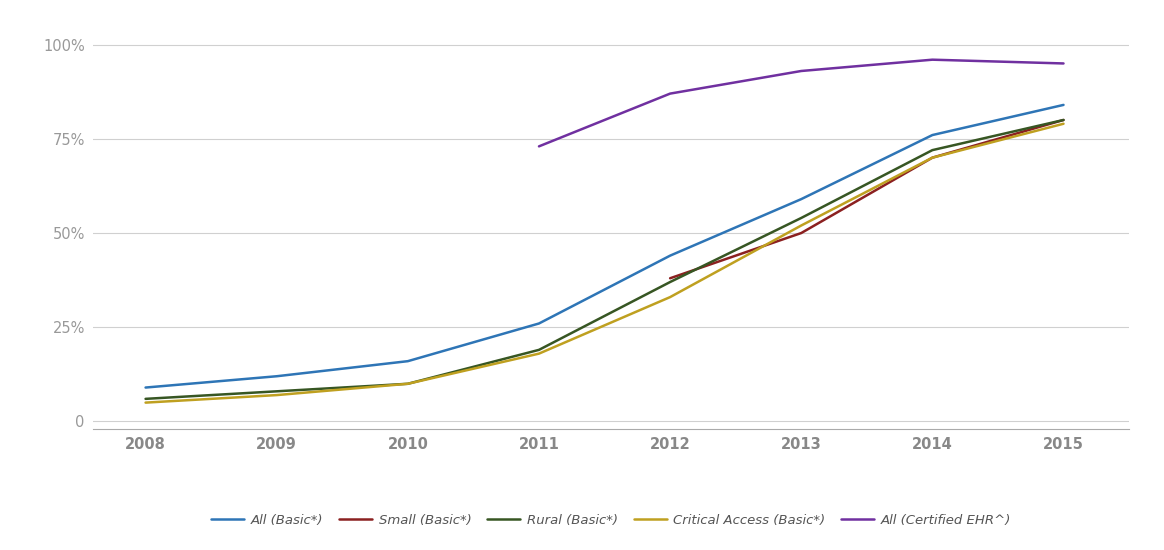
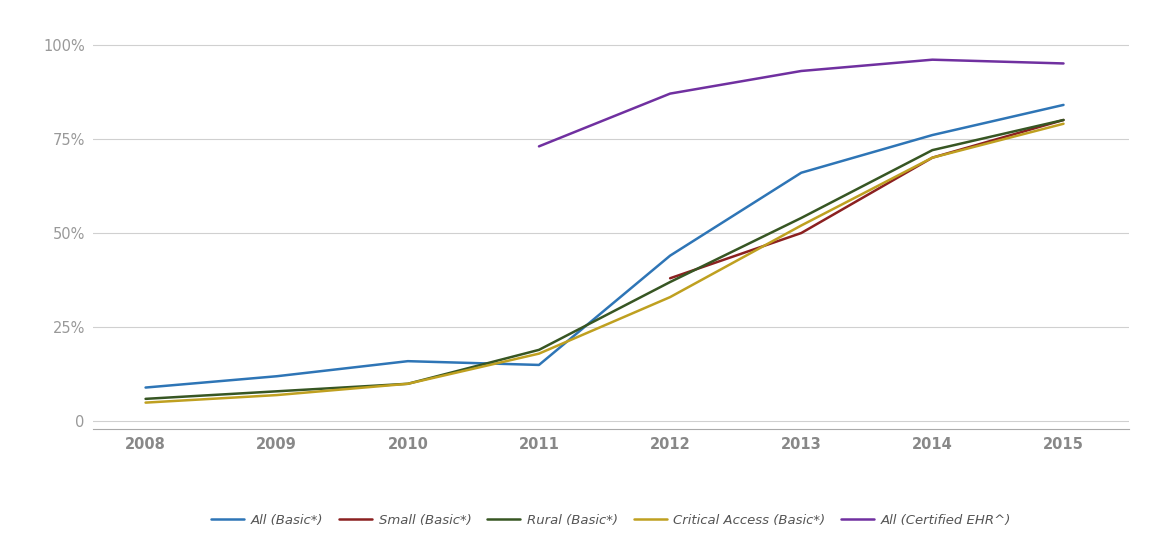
All (Basic*)/2011: 26% -> 15%
All (Basic*)/2013: 59% -> 66%
